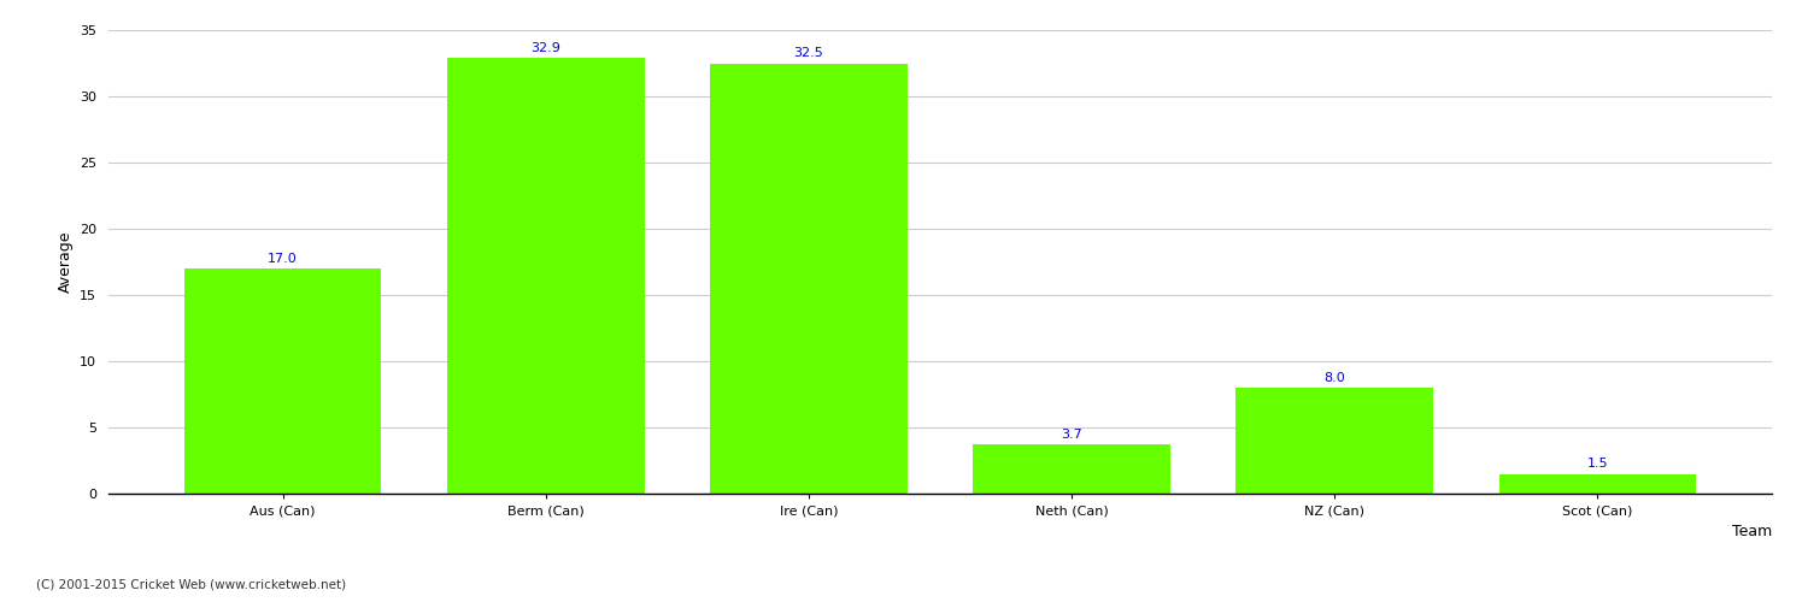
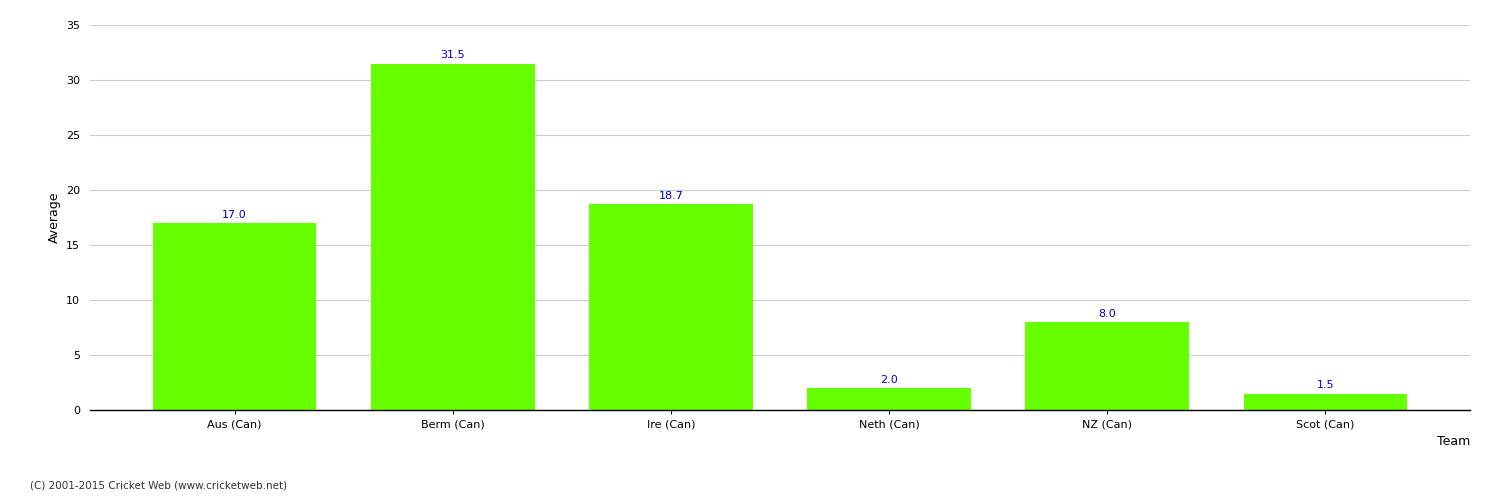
Berm (Can): 32.9 -> 31.5
Ire (Can): 32.5 -> 18.7
Neth (Can): 3.7 -> 2.0
